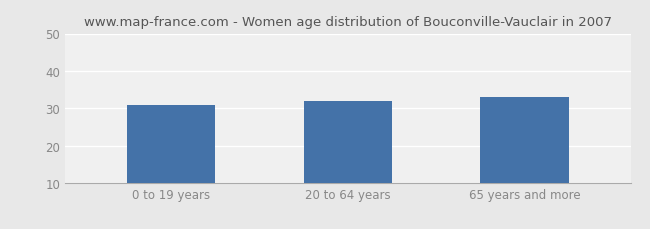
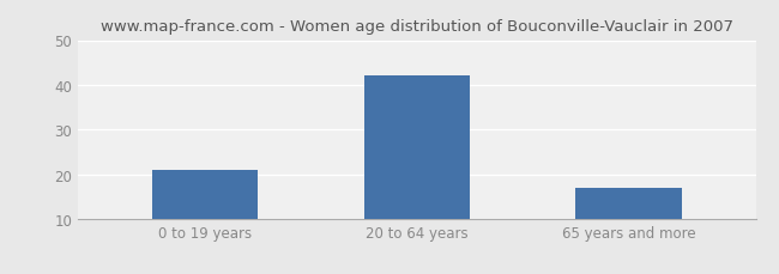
0 to 19 years: 31 -> 21
20 to 64 years: 32 -> 42
65 years and more: 33 -> 17
